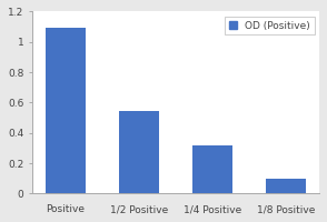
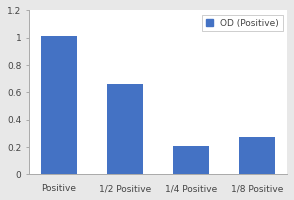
Positive: 1.09 -> 1.01
1/2 Positive: 0.55 -> 0.66
1/4 Positive: 0.32 -> 0.21
1/8 Positive: 0.10 -> 0.27
